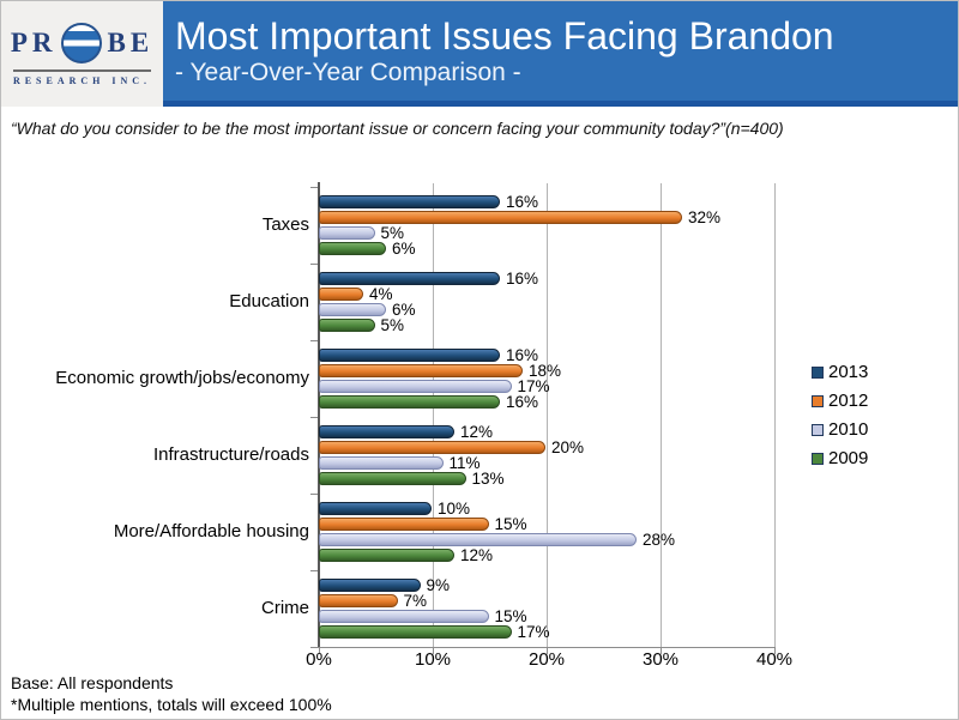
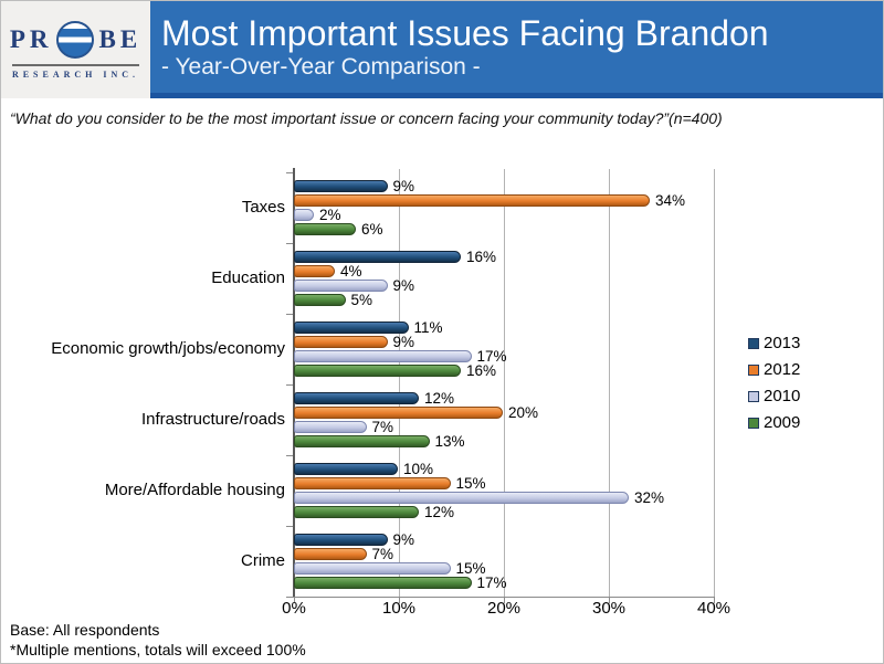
2013/Taxes: 16% -> 9%
2012/Taxes: 32% -> 34%
2010/Taxes: 5% -> 2%
2010/Education: 6% -> 9%
2013/Economic growth/jobs/economy: 16% -> 11%
2012/Economic growth/jobs/economy: 18% -> 9%
2010/Infrastructure/roads: 11% -> 7%
2010/More/Affordable housing: 28% -> 32%
